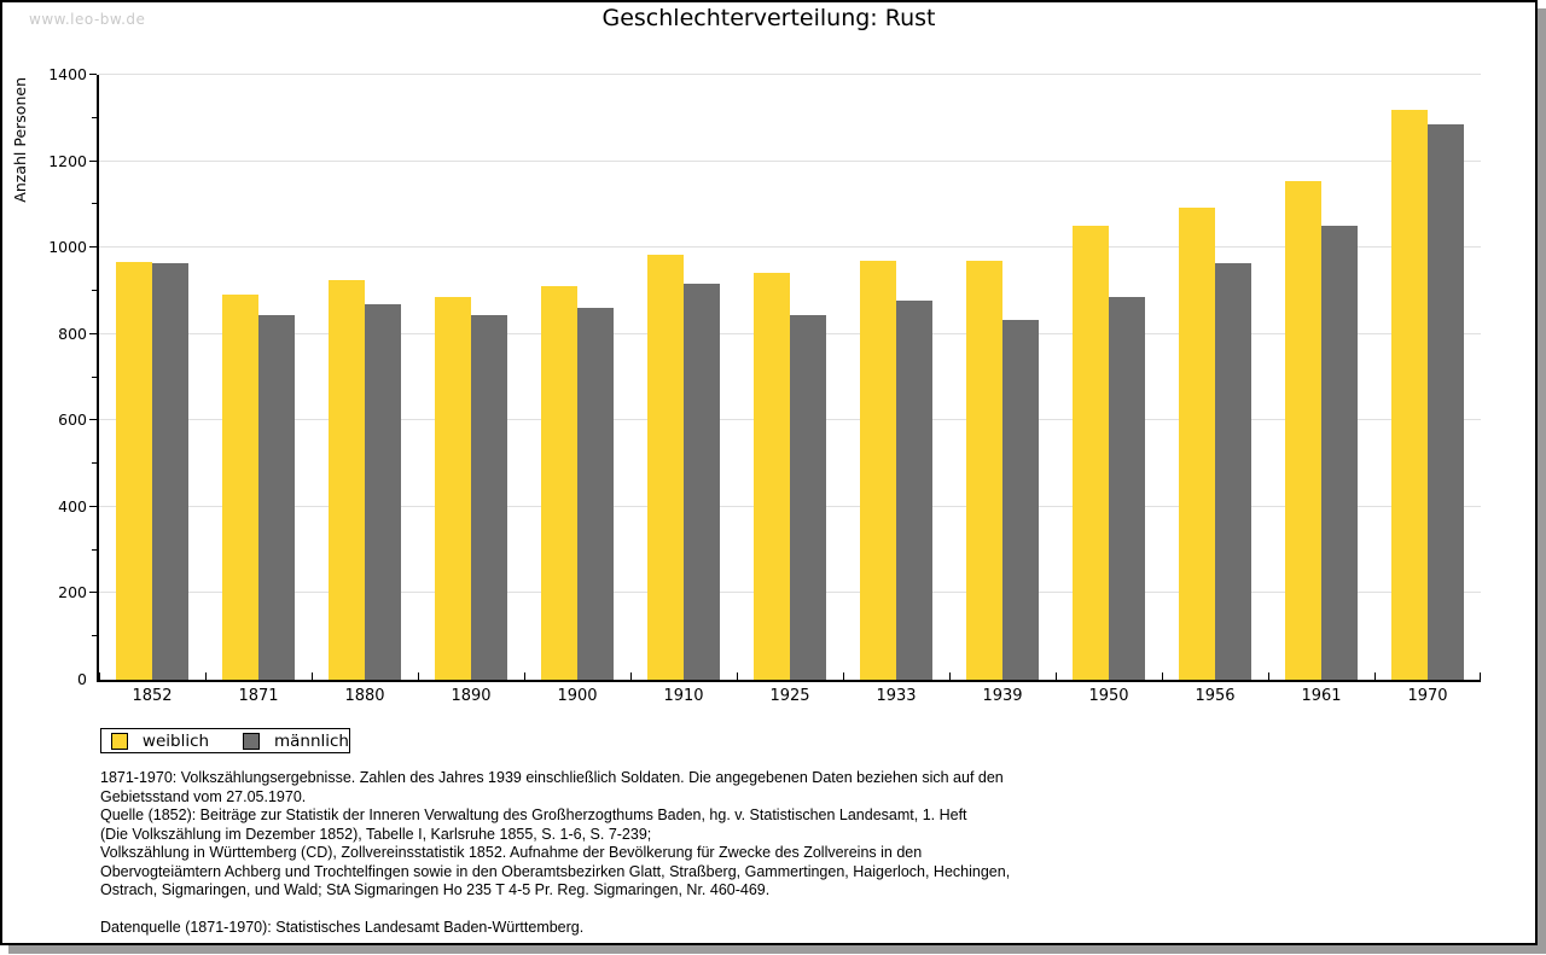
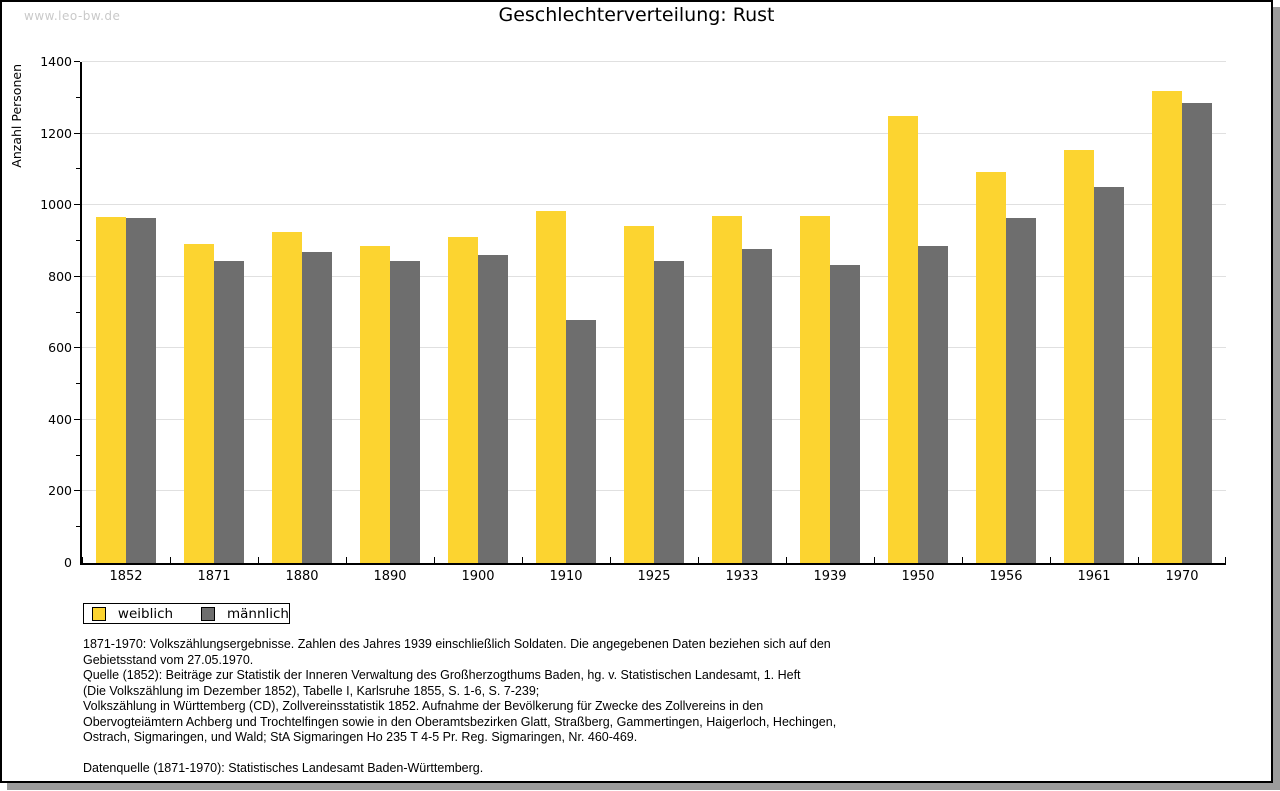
männlich/1910: 920 -> 680
weiblich/1950: 1050 -> 1250
